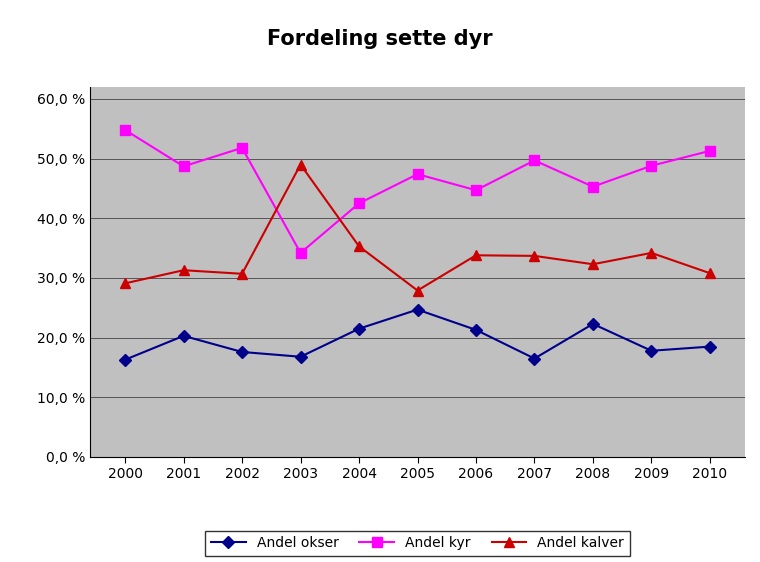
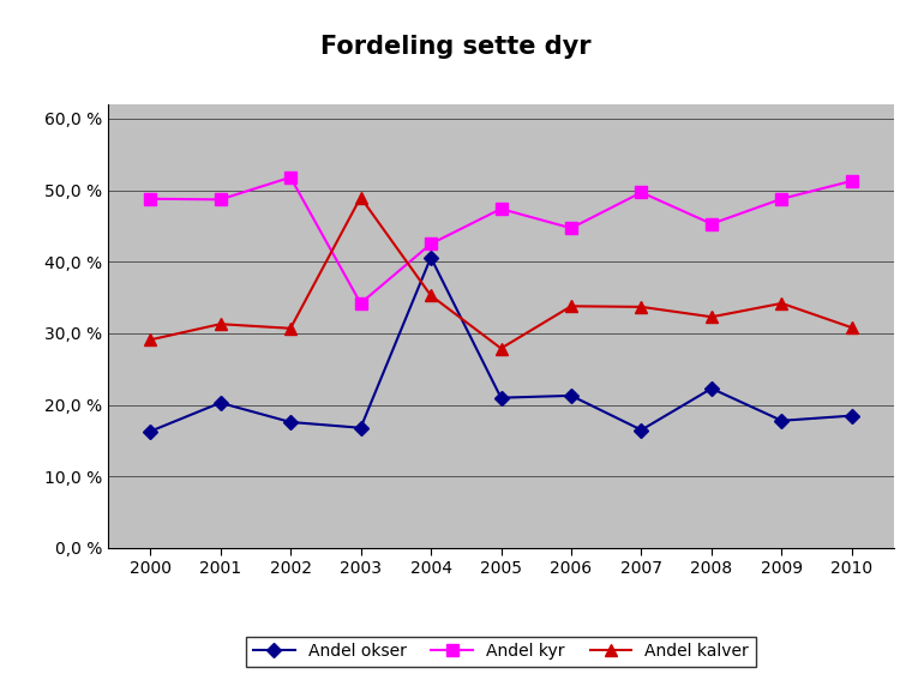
Andel kyr/2000: 54,8 % -> 48,8 %
Andel okser/2004: 21,5 % -> 40,6 %
Andel okser/2005: 24,7 % -> 21,0 %
